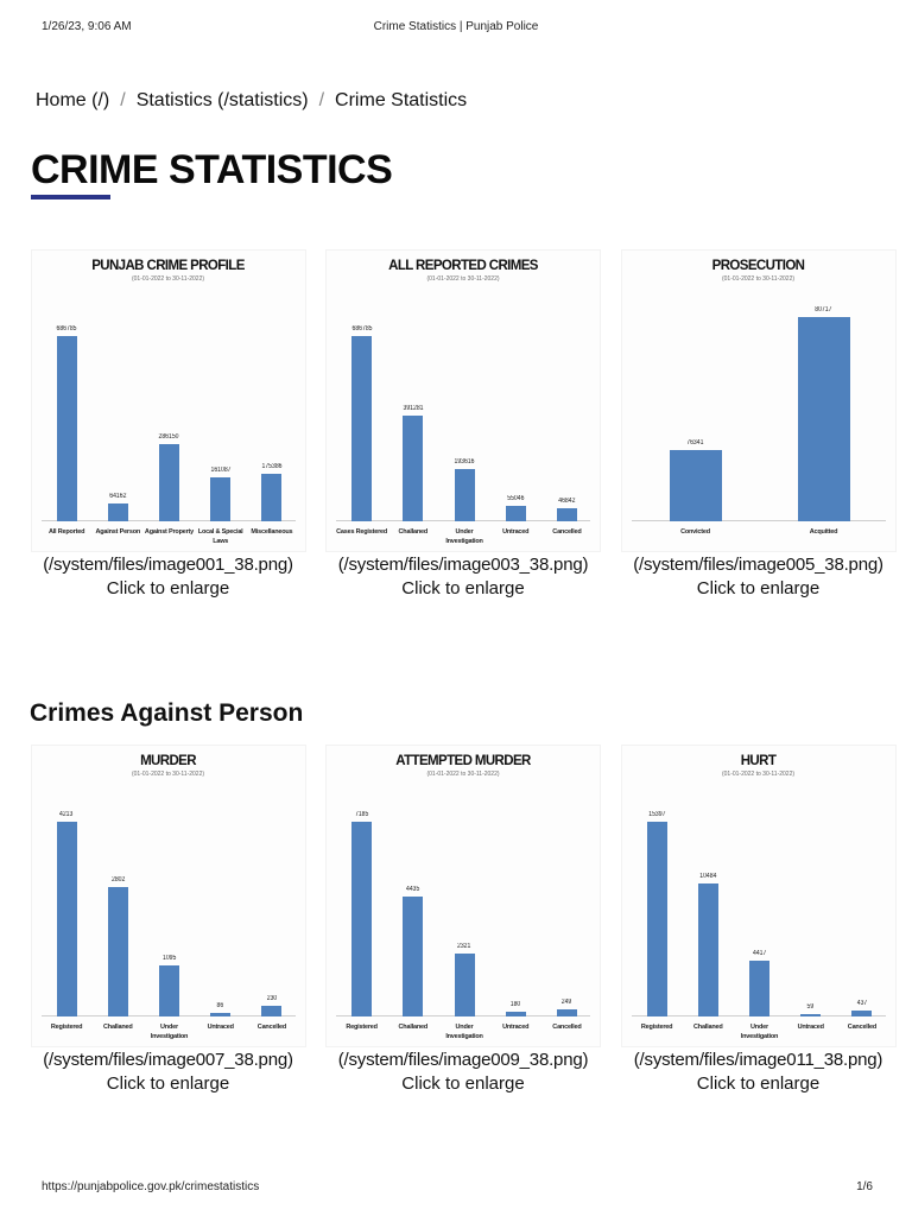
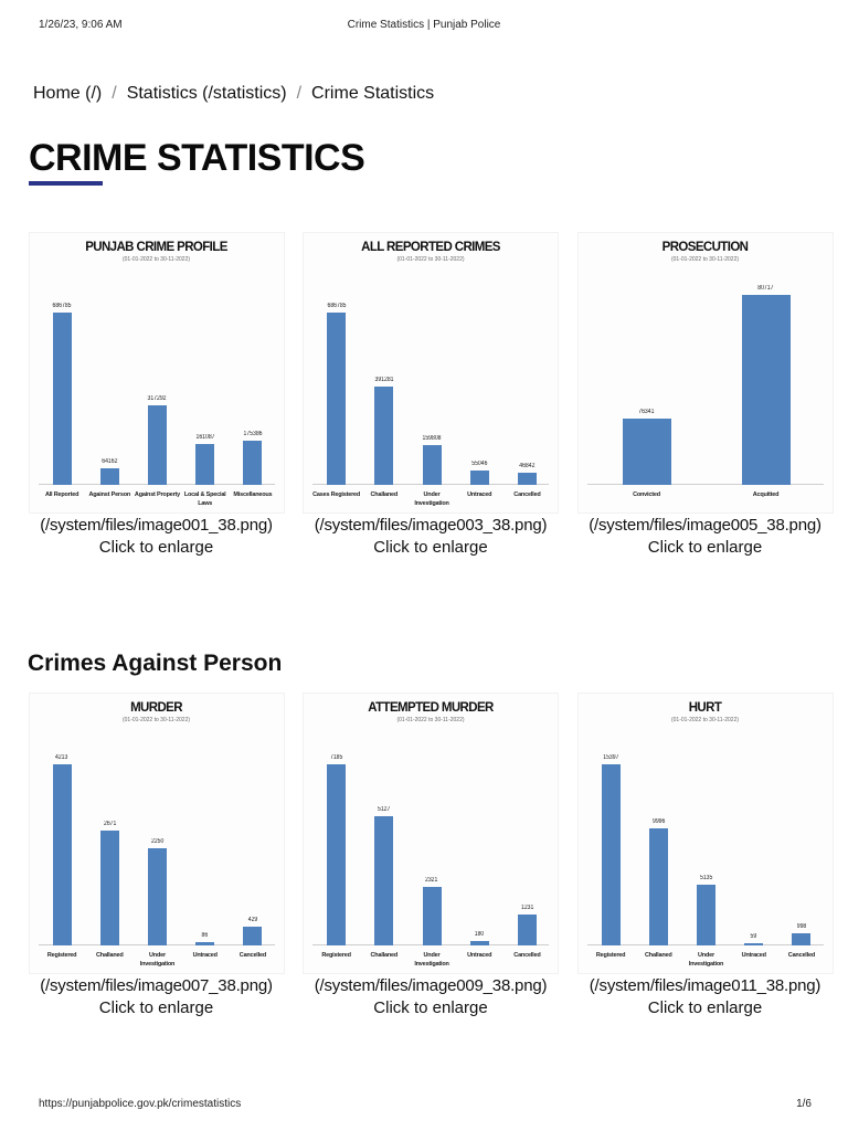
PUNJAB CRIME PROFILE/Against Property: 286150 -> 317292
ALL REPORTED CRIMES/Under Investigation: 193616 -> 159808
MURDER/Challaned: 2802 -> 2671
MURDER/Under Investigation: 1095 -> 2250
MURDER/Cancelled: 230 -> 429
ATTEMPTED MURDER/Challaned: 4435 -> 5127
ATTEMPTED MURDER/Cancelled: 249 -> 1231
HURT/Challaned: 10484 -> 9996
HURT/Under Investigation: 4417 -> 5135
HURT/Cancelled: 437 -> 998
